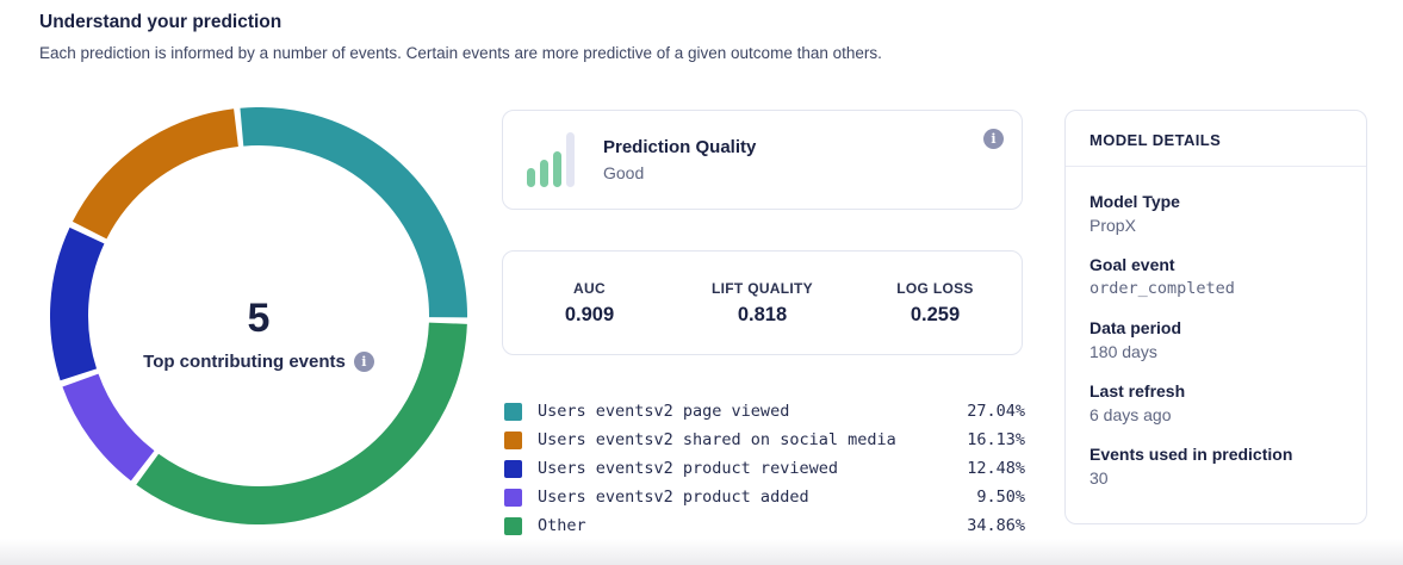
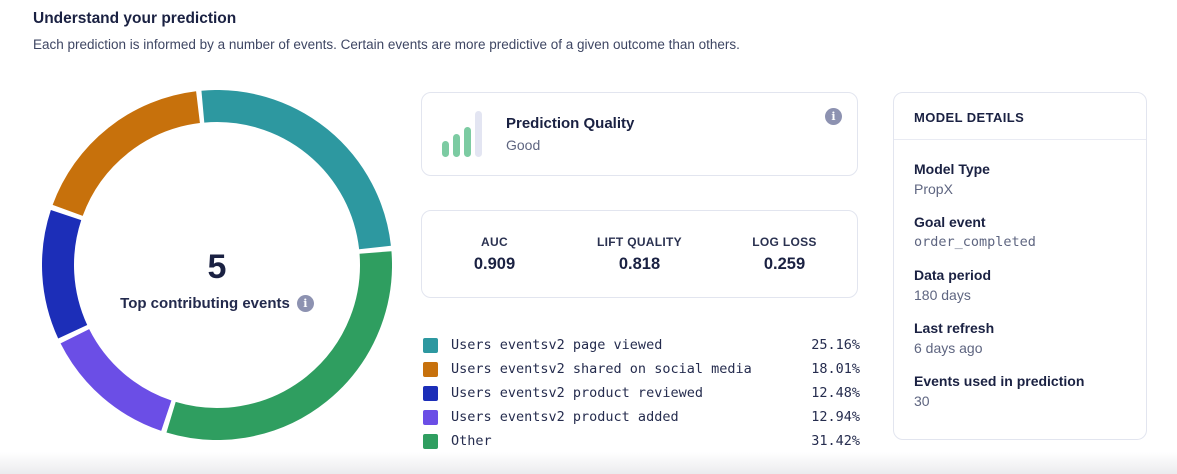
Users eventsv2 page viewed: 27.04% -> 25.16%
Users eventsv2 shared on social media: 16.13% -> 18.01%
Users eventsv2 product added: 9.50% -> 12.94%
Other: 34.86% -> 31.42%
